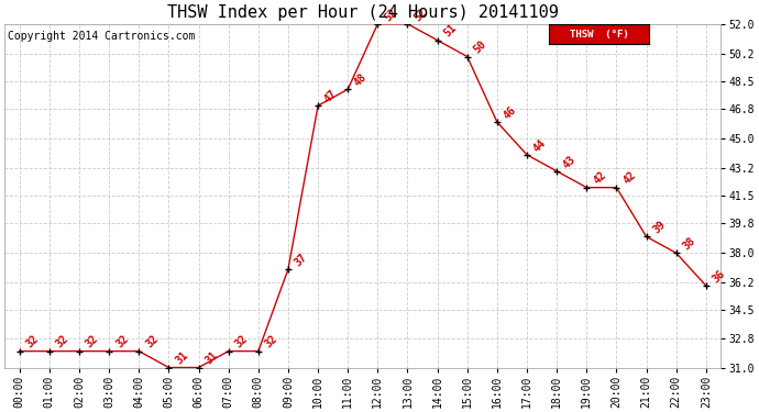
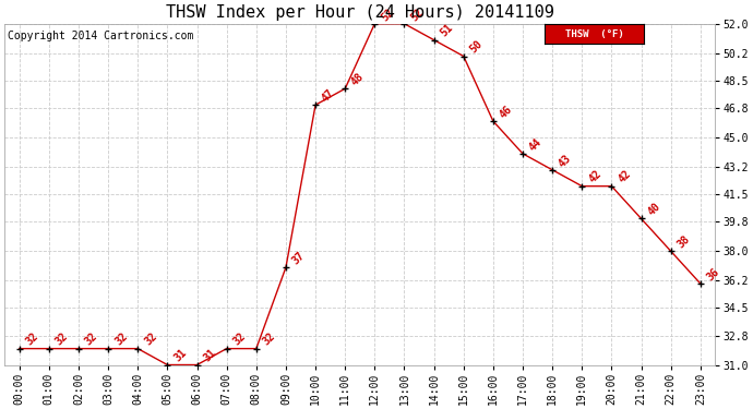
21:00: 39 -> 40
